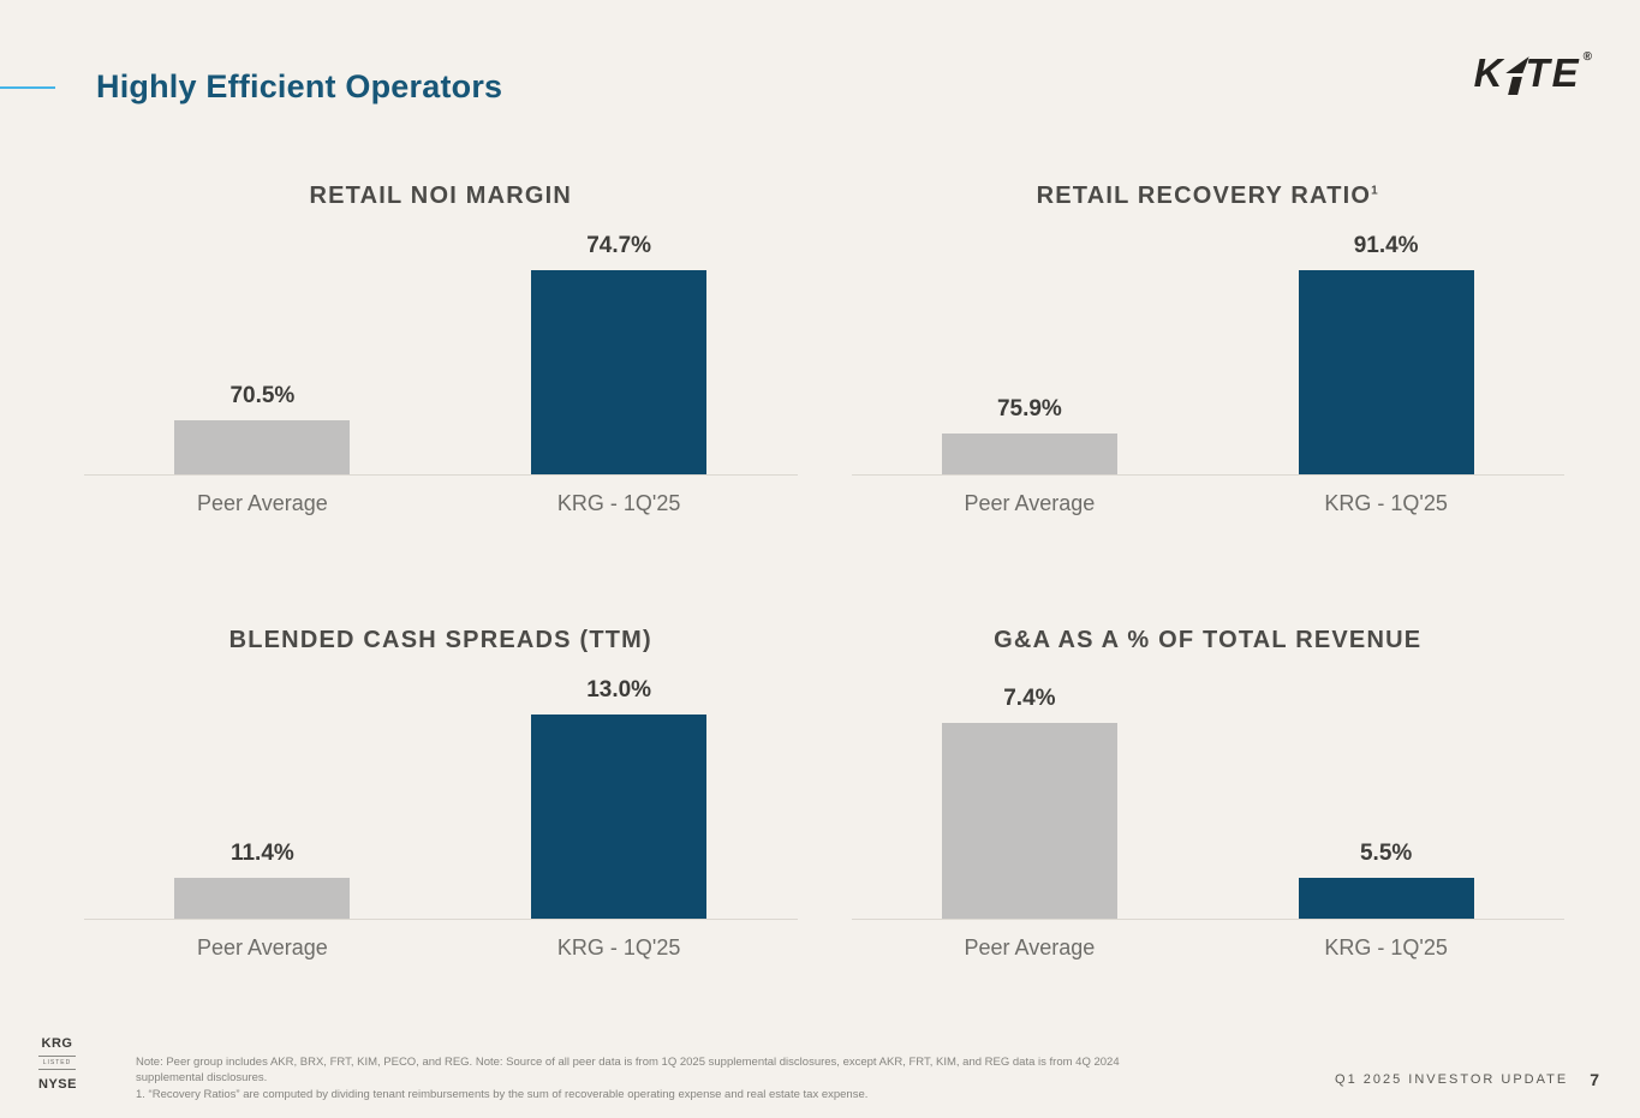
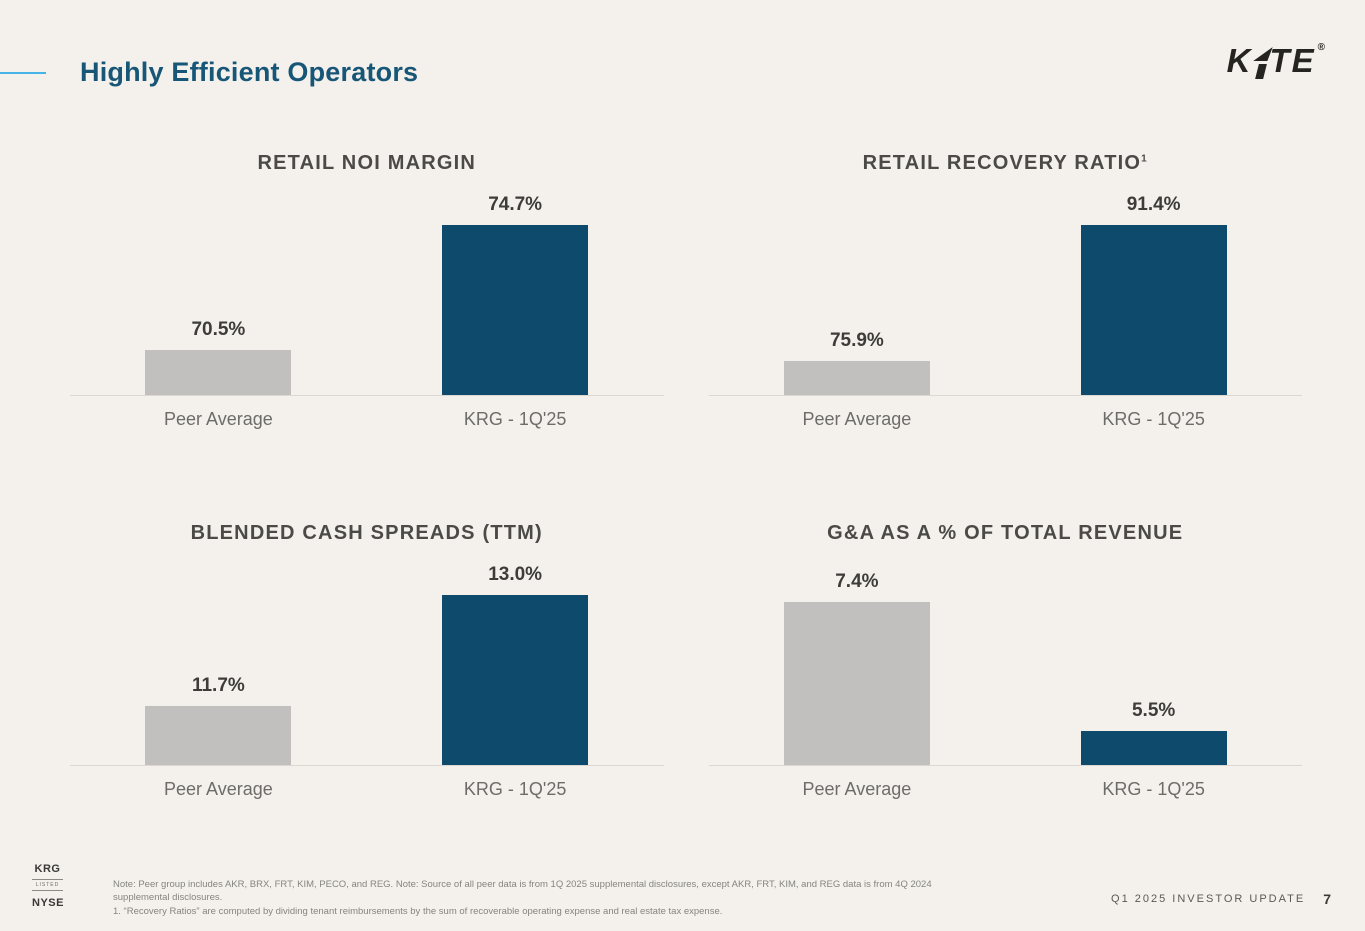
BLENDED CASH SPREADS (TTM)/Peer Average: 11.4% -> 11.7%
